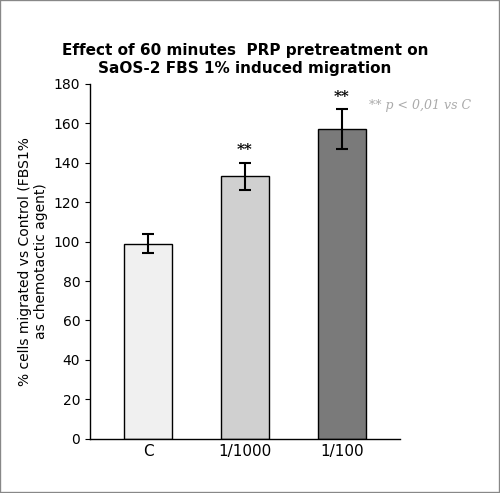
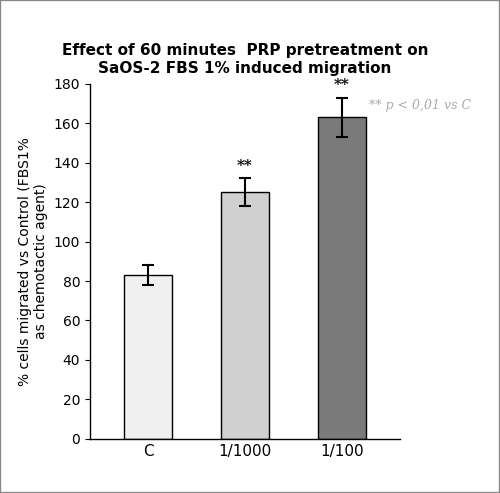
C: 99 -> 83
1/1000: 133 -> 125
1/100: 157 -> 163
